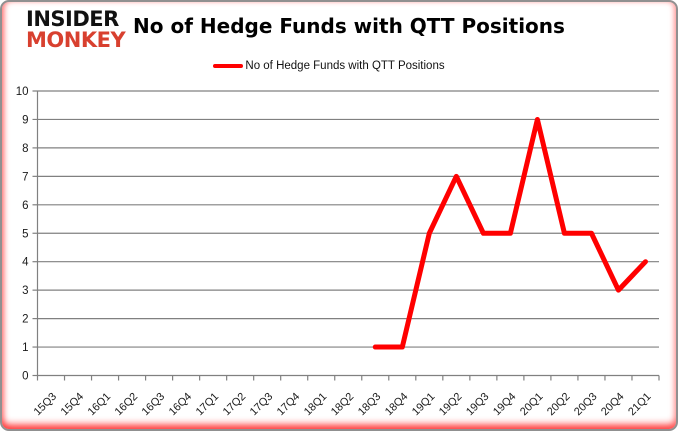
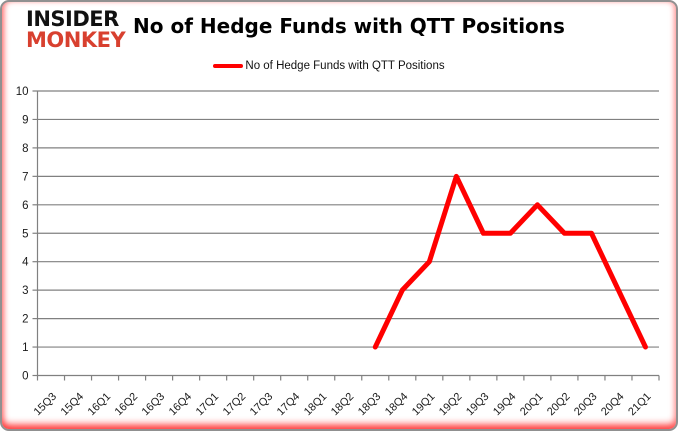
18Q4: 1 -> 3
19Q1: 5 -> 4
20Q1: 9 -> 6
21Q1: 4 -> 1
